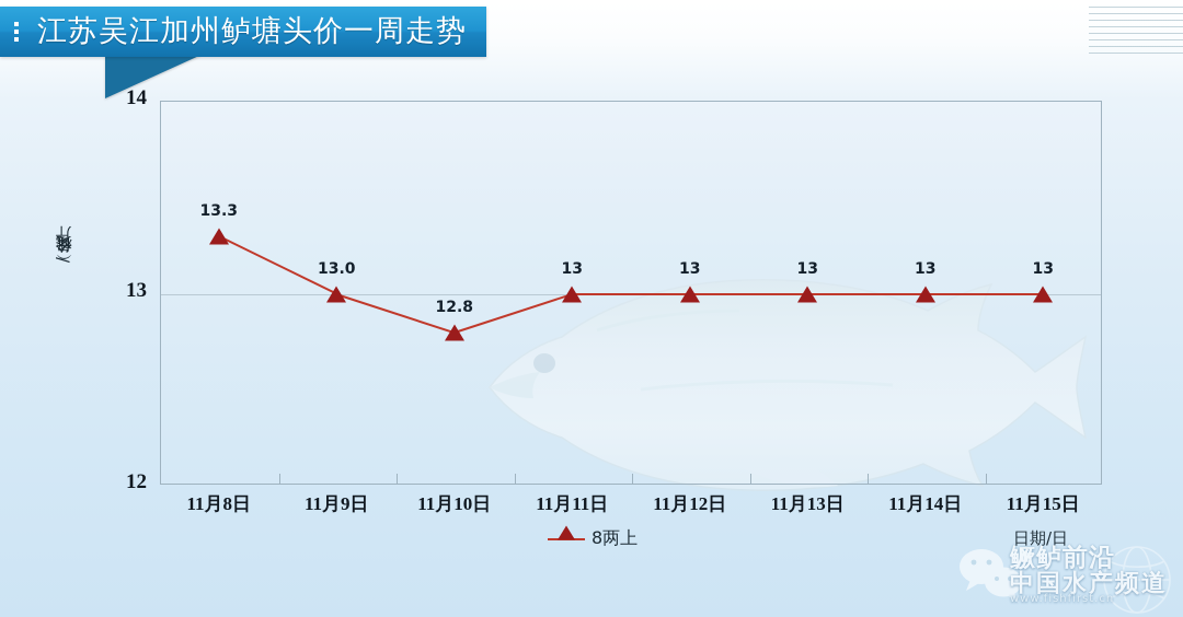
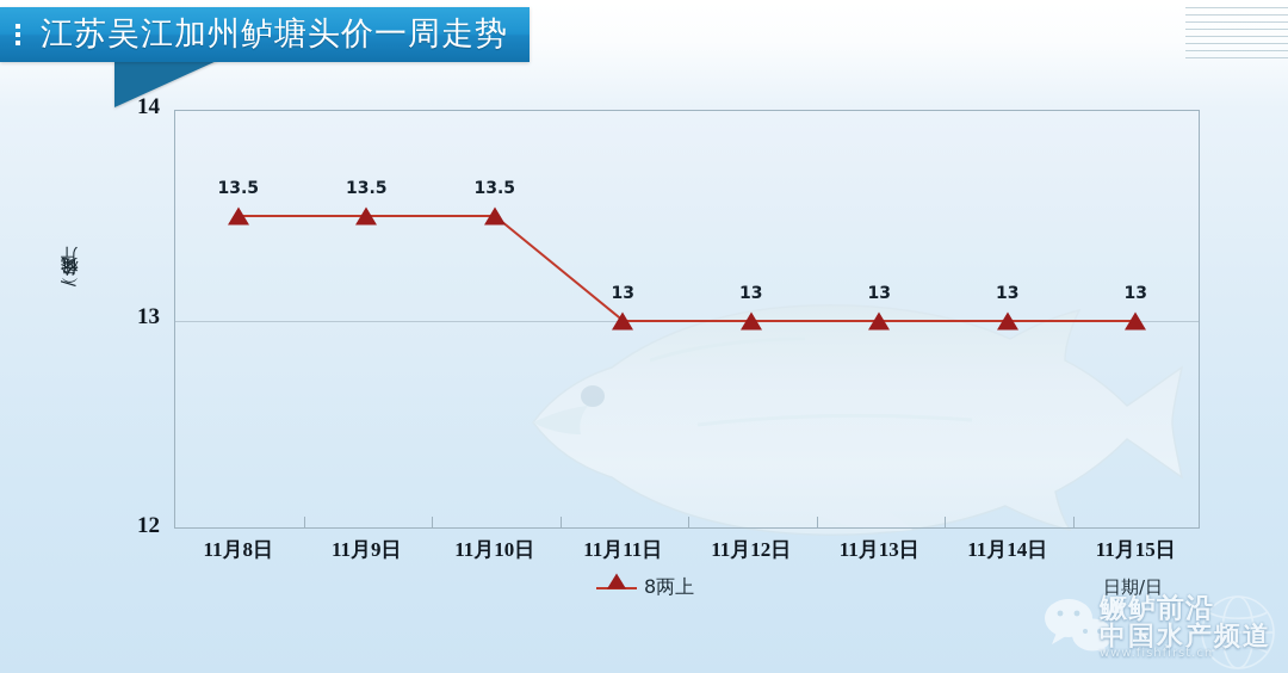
11月8日: 13.3 -> 13.5
11月9日: 13.0 -> 13.5
11月10日: 12.8 -> 13.5
